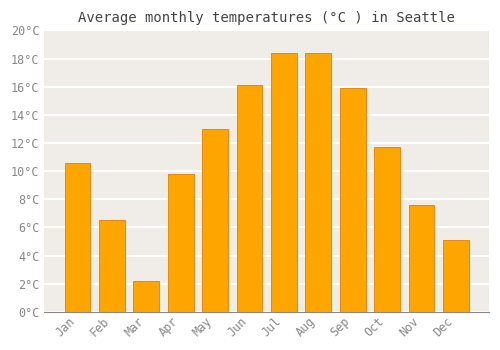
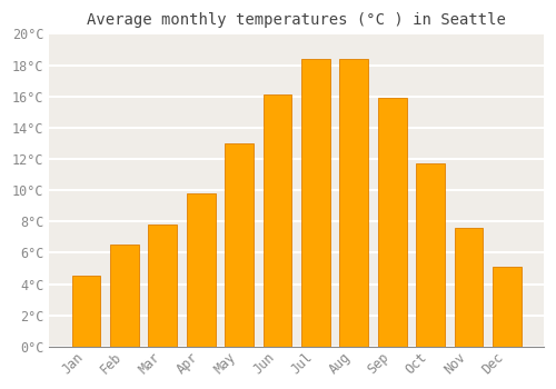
Jan: 10.6°C -> 4.5°C
Mar: 2.2°C -> 7.8°C
